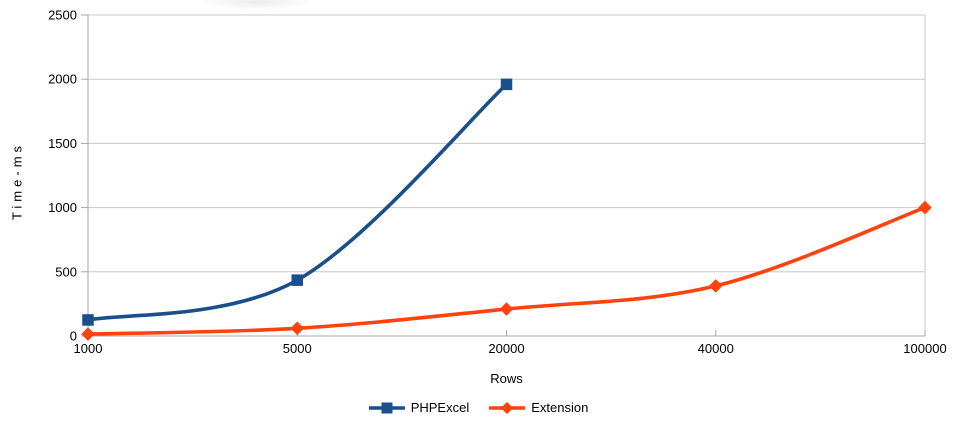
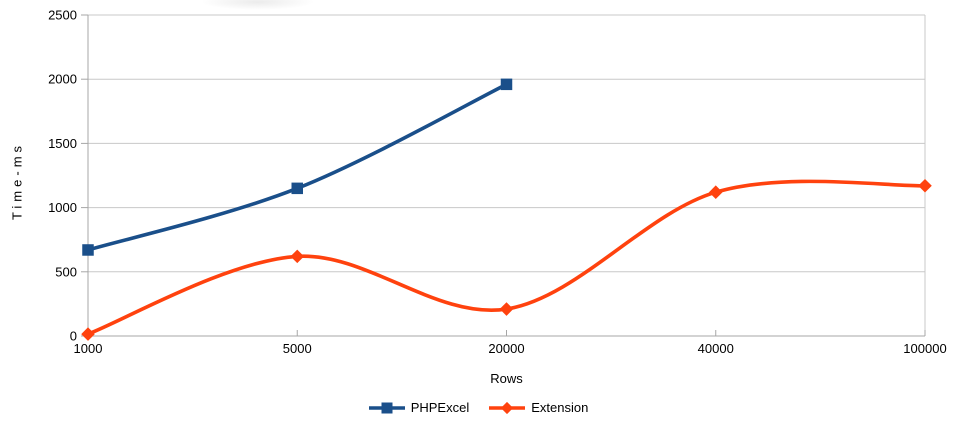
PHPExcel/1000: 120 -> 670
PHPExcel/5000: 440 -> 1150
Extension/5000: 60 -> 620
Extension/40000: 390 -> 1120
Extension/100000: 1000 -> 1170
